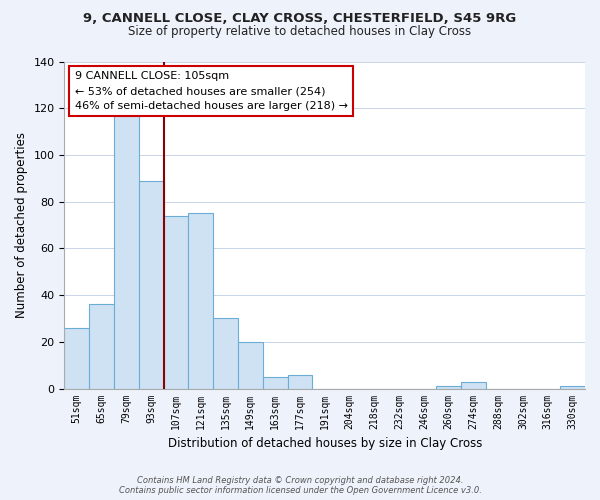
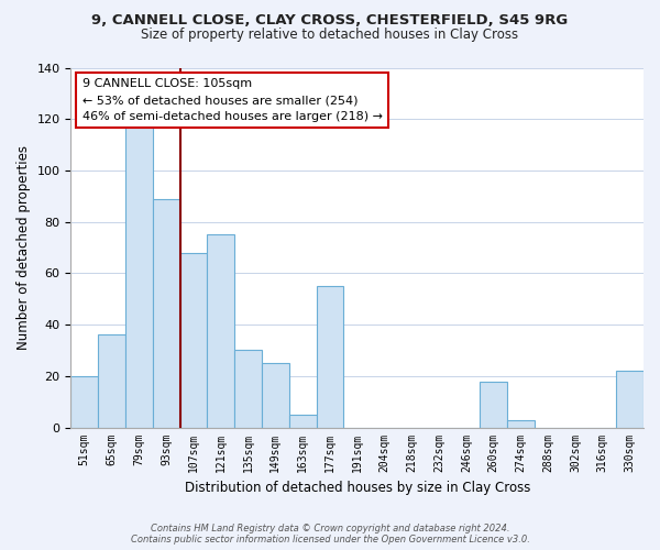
51sqm: 26 -> 20
107sqm: 74 -> 68
149sqm: 20 -> 25
177sqm: 6 -> 55
260sqm: 1 -> 18
330sqm: 1 -> 22
